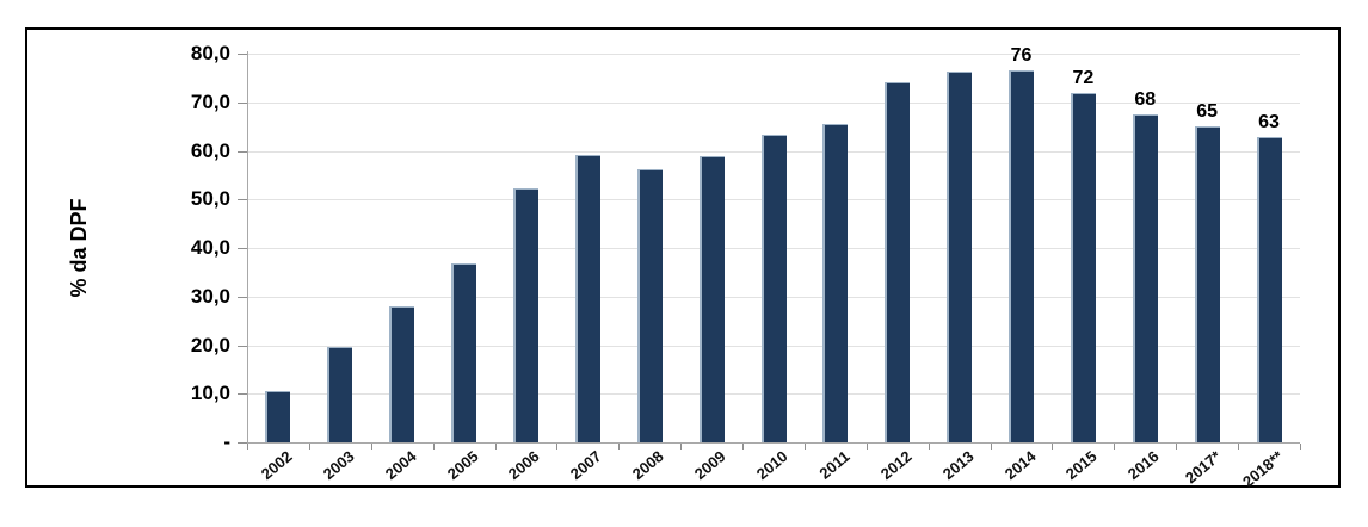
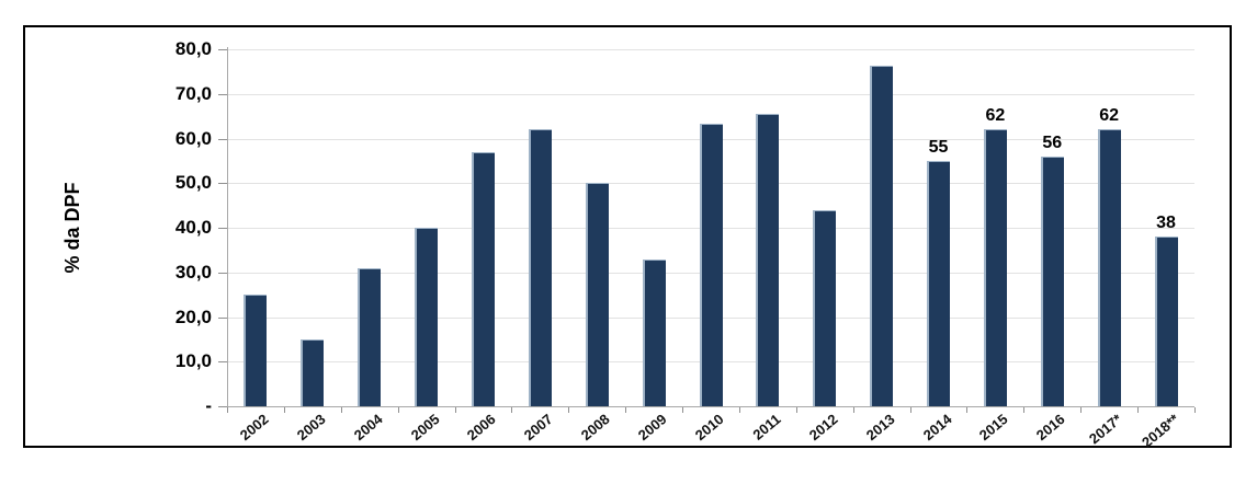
2002: 10 -> 25
2003: 20 -> 15
2004: 28 -> 31
2005: 37 -> 40
2006: 52 -> 57
2007: 59 -> 62
2008: 56 -> 50
2009: 59 -> 33
2012: 74 -> 44
2014: 76 -> 55
2015: 72 -> 62
2016: 68 -> 56
2017*: 65 -> 62
2018**: 63 -> 38
